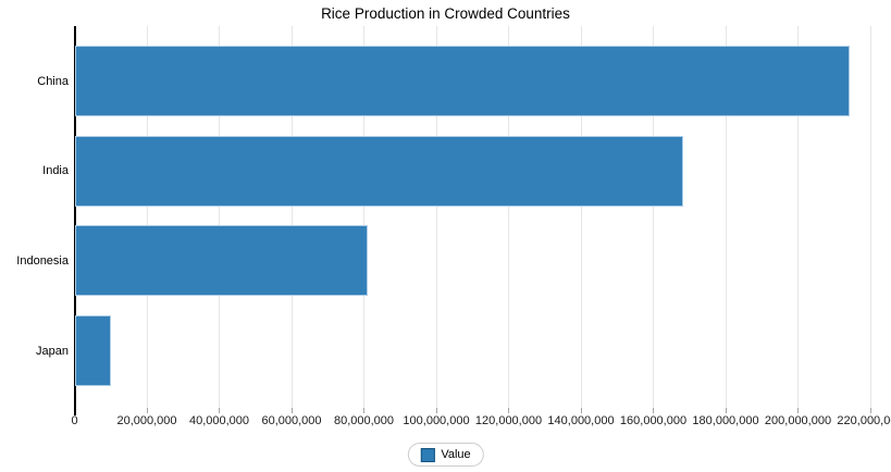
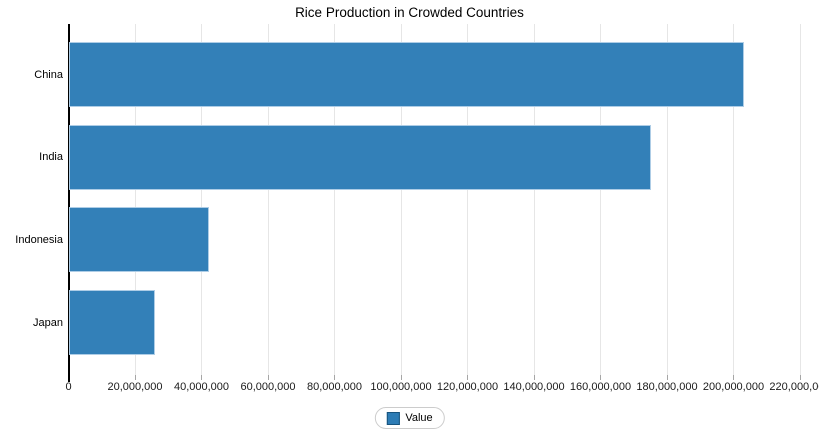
China: 214000000 -> 203000000
India: 168000000 -> 175000000
Indonesia: 81000000 -> 42000000
Japan: 10000000 -> 26000000
